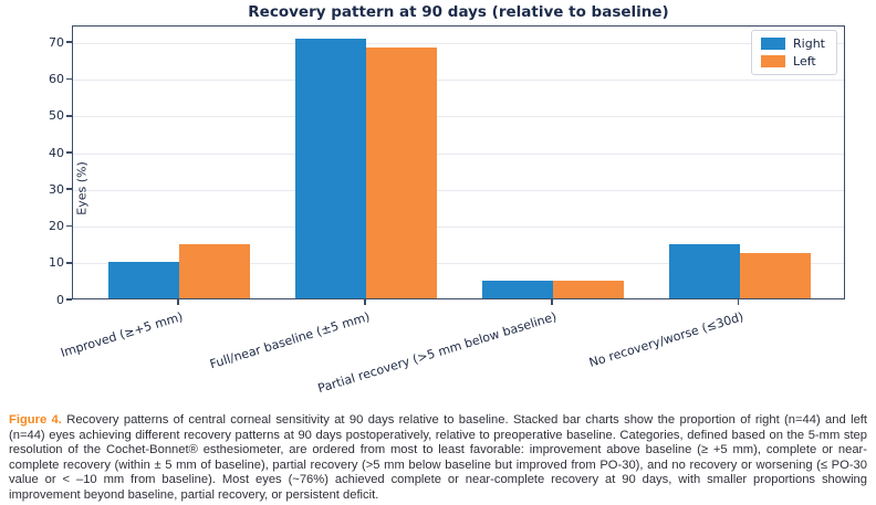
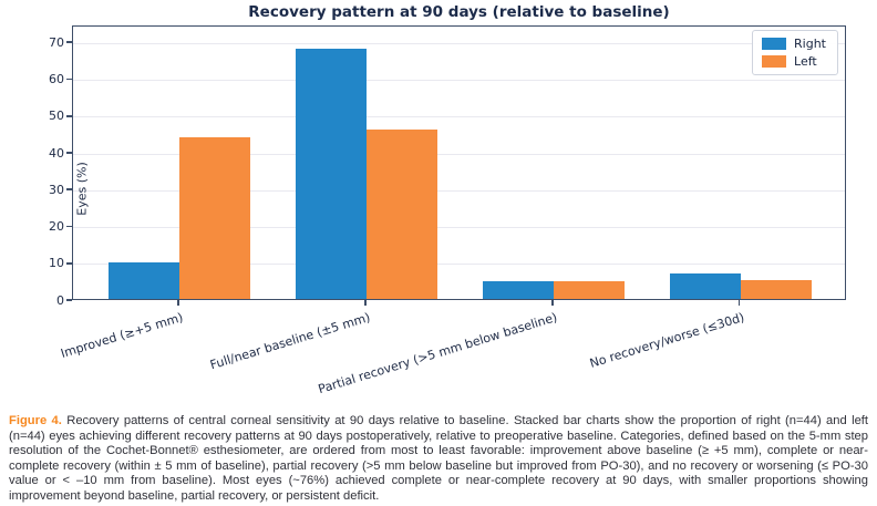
Left/Improved (≥+5 mm): 15 -> 44
Right/Full/near baseline (±5 mm): 71 -> 68
Left/Full/near baseline (±5 mm): 68 -> 46
Right/No recovery/worse (≤30d): 15 -> 7
Left/No recovery/worse (≤30d): 12 -> 5
